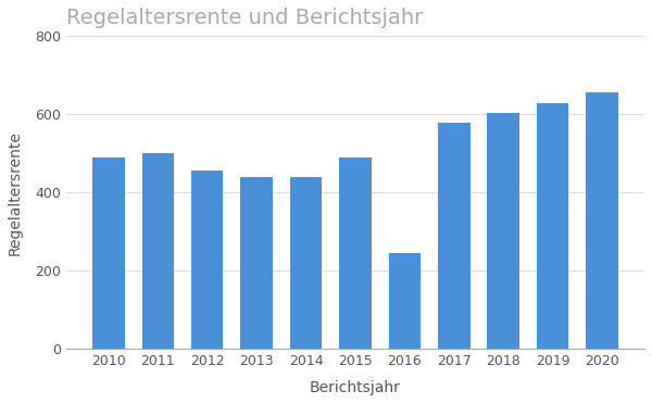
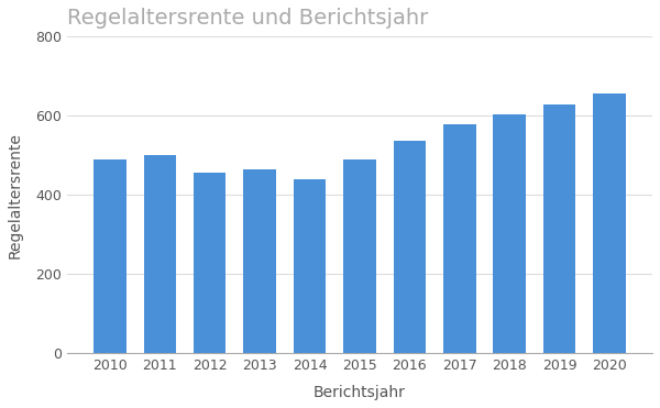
2013: 440 -> 465
2016: 245 -> 537
